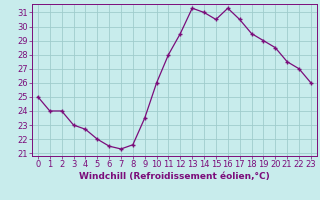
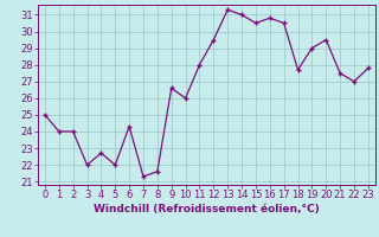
3: 23.0 -> 22.0
6: 21.5 -> 24.3
9: 23.5 -> 26.6
16: 31.3 -> 30.8
18: 29.5 -> 27.7
20: 28.5 -> 29.5
23: 26.0 -> 27.8
